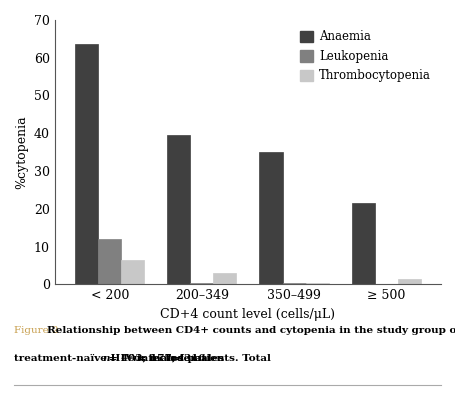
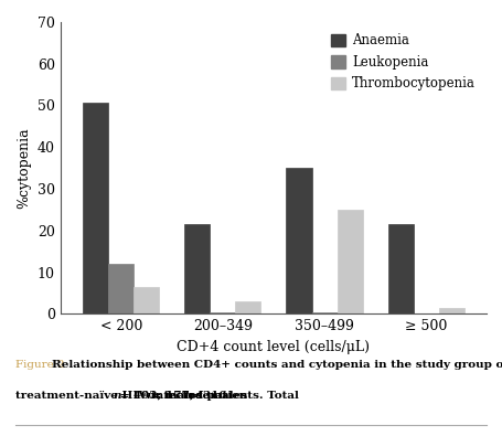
Anaemia/< 200: 63.5 -> 50.5
Anaemia/200–349: 39.5 -> 21.5
Thrombocytopenia/350–499: 0.5 -> 25.0
